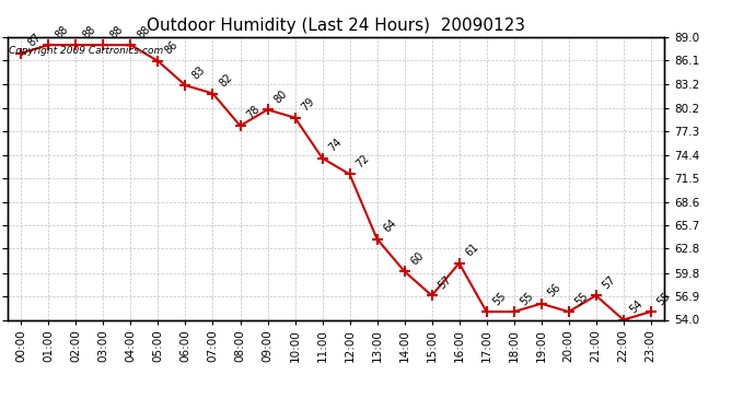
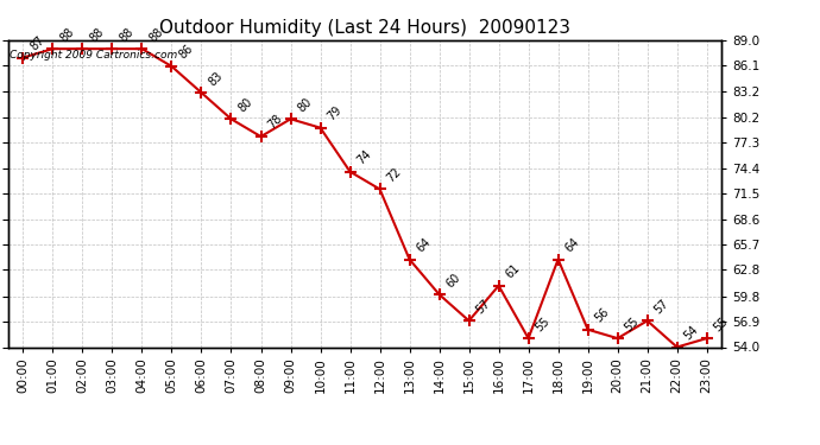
07:00: 82 -> 80
18:00: 55 -> 64
